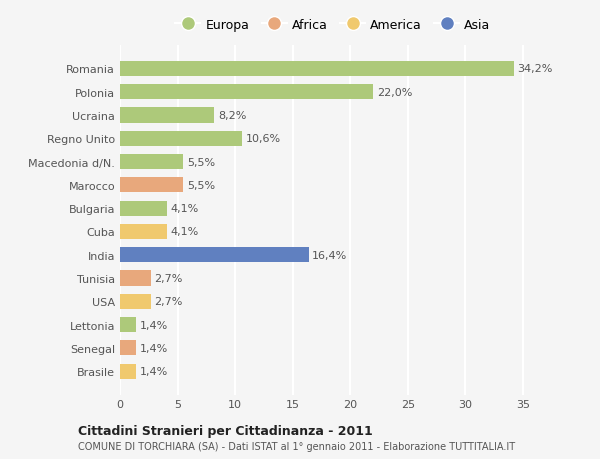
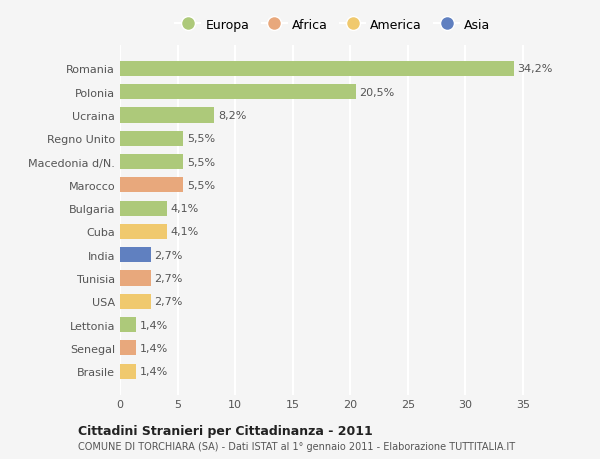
Polonia: 22,0% -> 20,5%
Regno Unito: 10,6% -> 5,5%
India: 16,4% -> 2,7%
